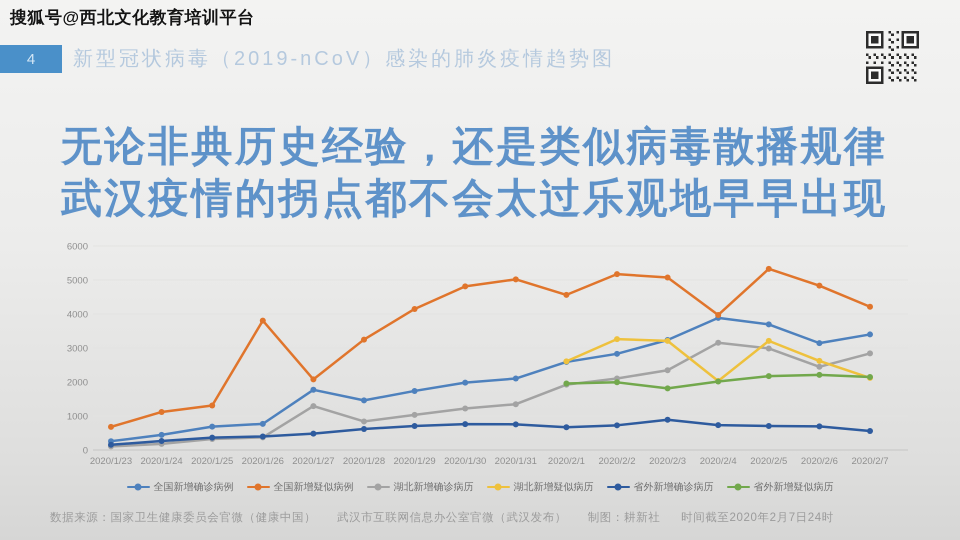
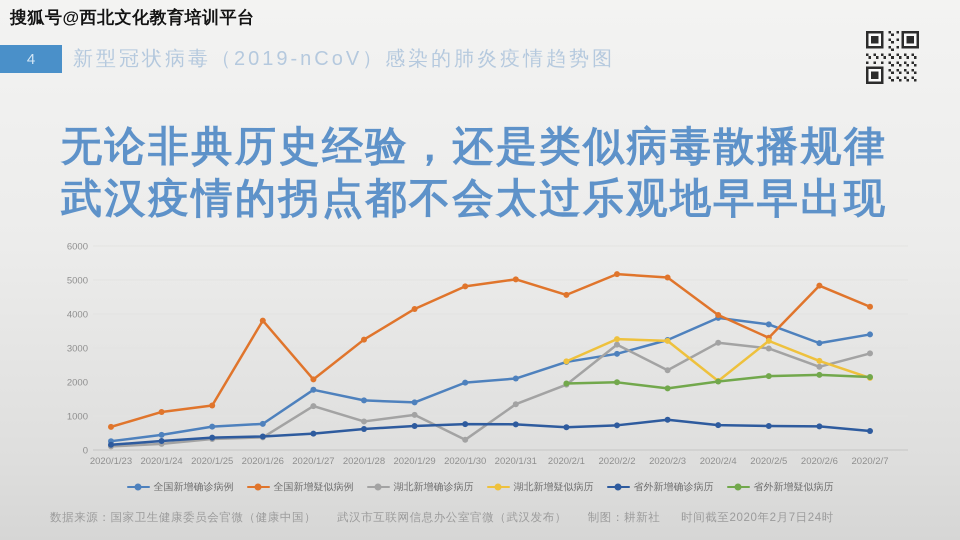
全国新增确诊病例/2020/1/29: 1700 -> 1400
湖北新增确诊病历/2020/1/30: 1200 -> 300
湖北新增确诊病历/2020/2/2: 2100 -> 3100
全国新增疑似病例/2020/2/5: 5300 -> 3300
